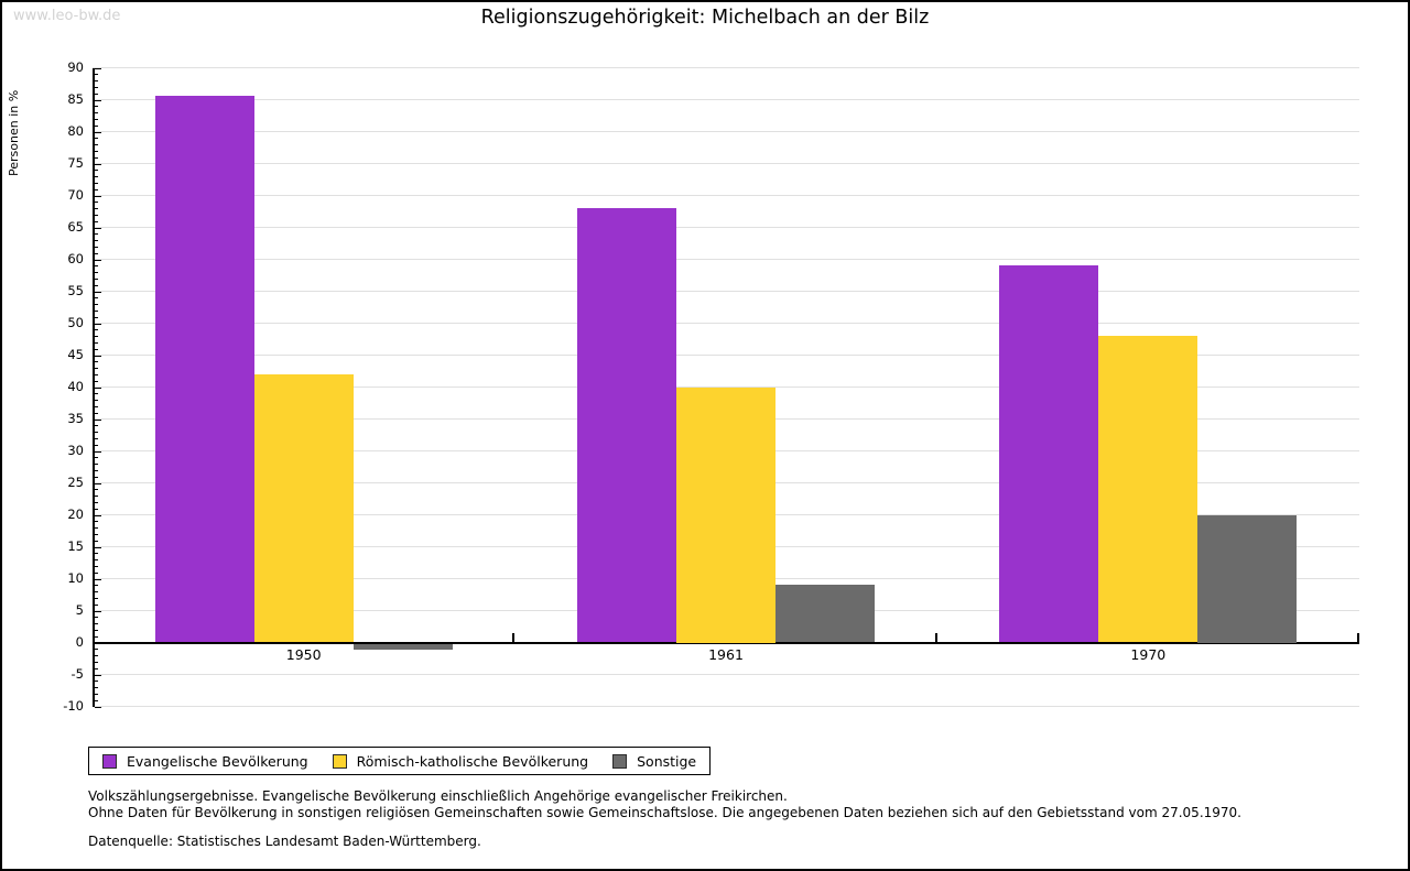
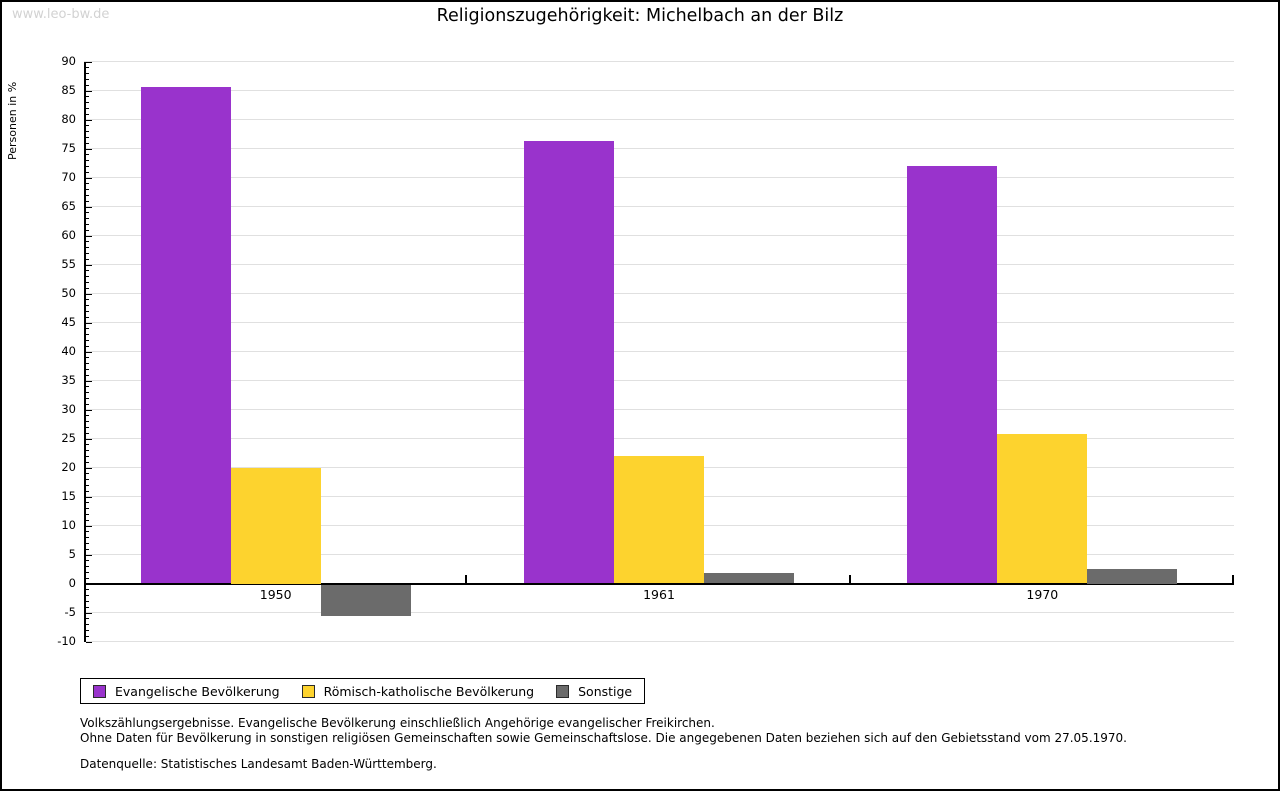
Römisch-katholische Bevölkerung/1950: 42 -> 20
Sonstige/1950: -1 -> -6
Evangelische Bevölkerung/1961: 68 -> 76
Römisch-katholische Bevölkerung/1961: 40 -> 22
Sonstige/1961: 9 -> 2
Evangelische Bevölkerung/1970: 59 -> 72
Römisch-katholische Bevölkerung/1970: 48 -> 26
Sonstige/1970: 20 -> 2
